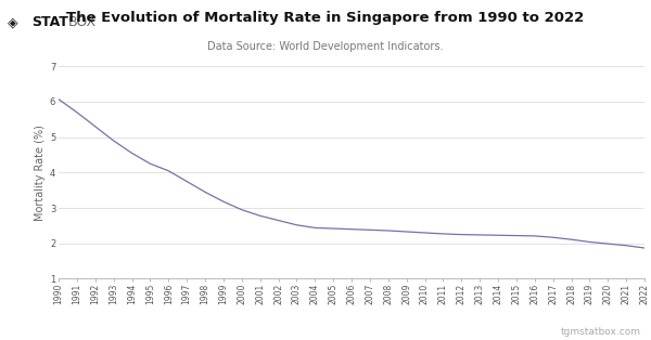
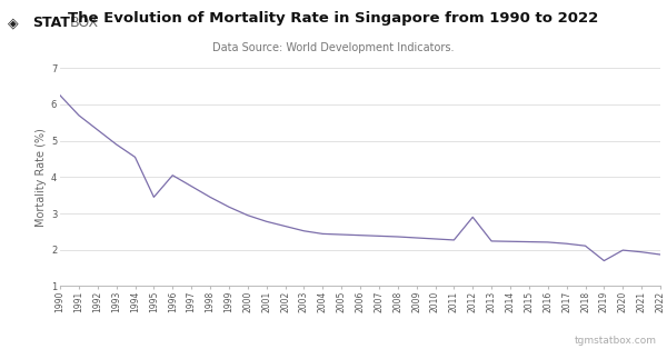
1990: 6.07 -> 6.25
1995: 4.25 -> 3.45
2012: 2.25 -> 2.90
2019: 2.04 -> 1.70
